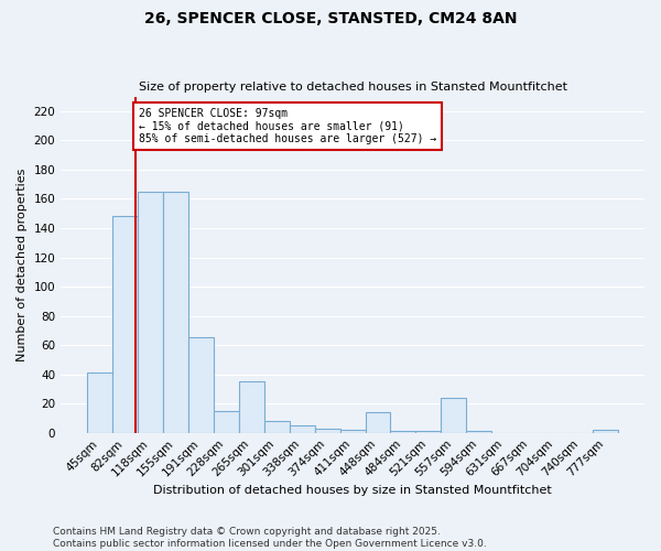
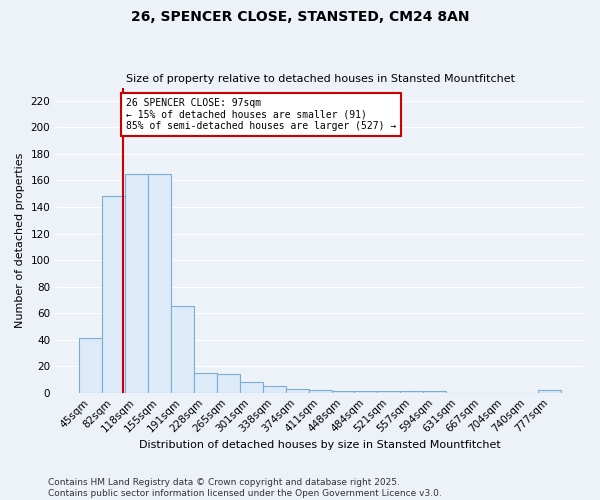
265sqm: 35 -> 14
448sqm: 14 -> 1
557sqm: 24 -> 1
